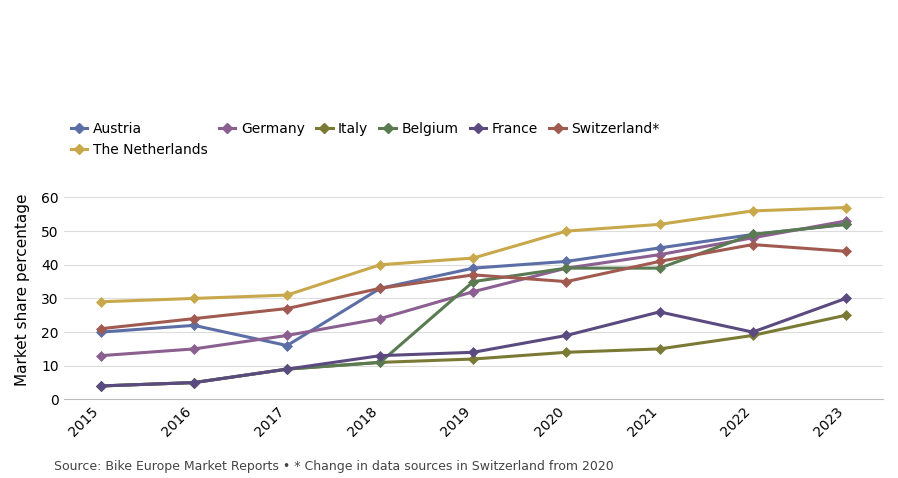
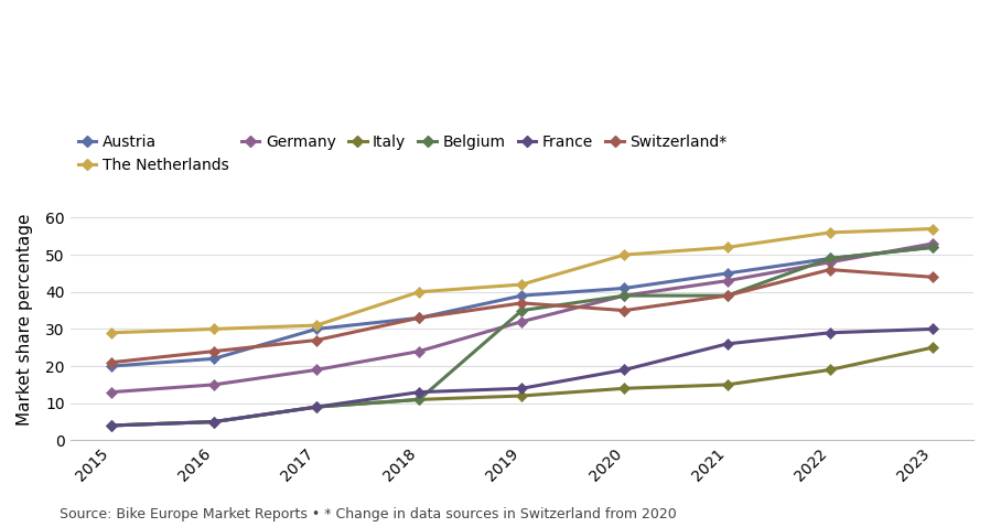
Austria/2017: 16 -> 30
Switzerland*/2021: 41 -> 39
France/2022: 20 -> 29
